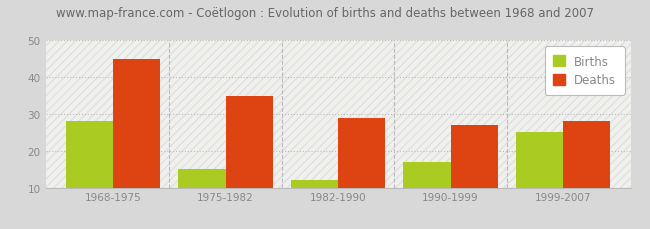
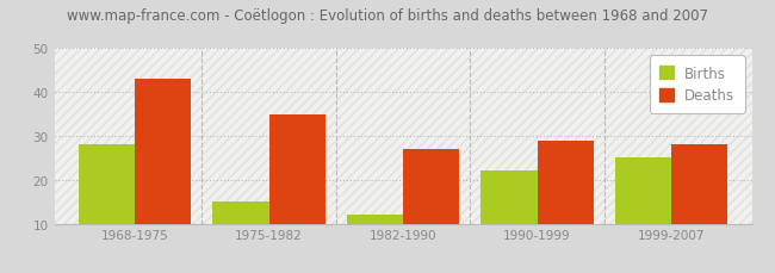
Deaths/1968-1975: 45 -> 43
Deaths/1982-1990: 29 -> 27
Births/1990-1999: 17 -> 22
Deaths/1990-1999: 27 -> 29
